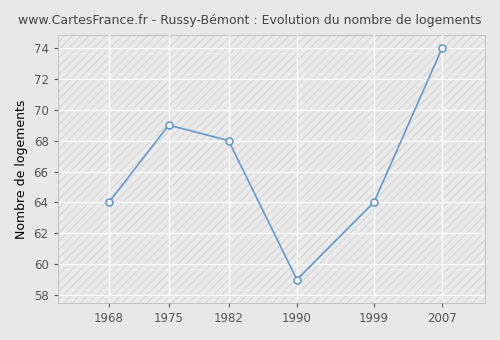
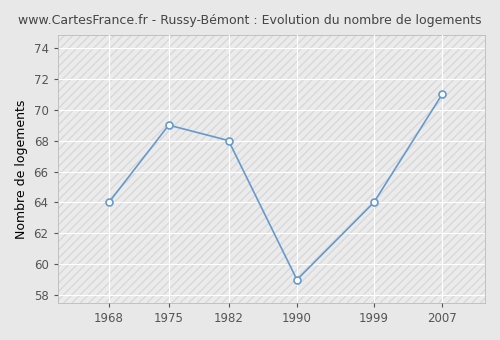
2007: 74 -> 71
